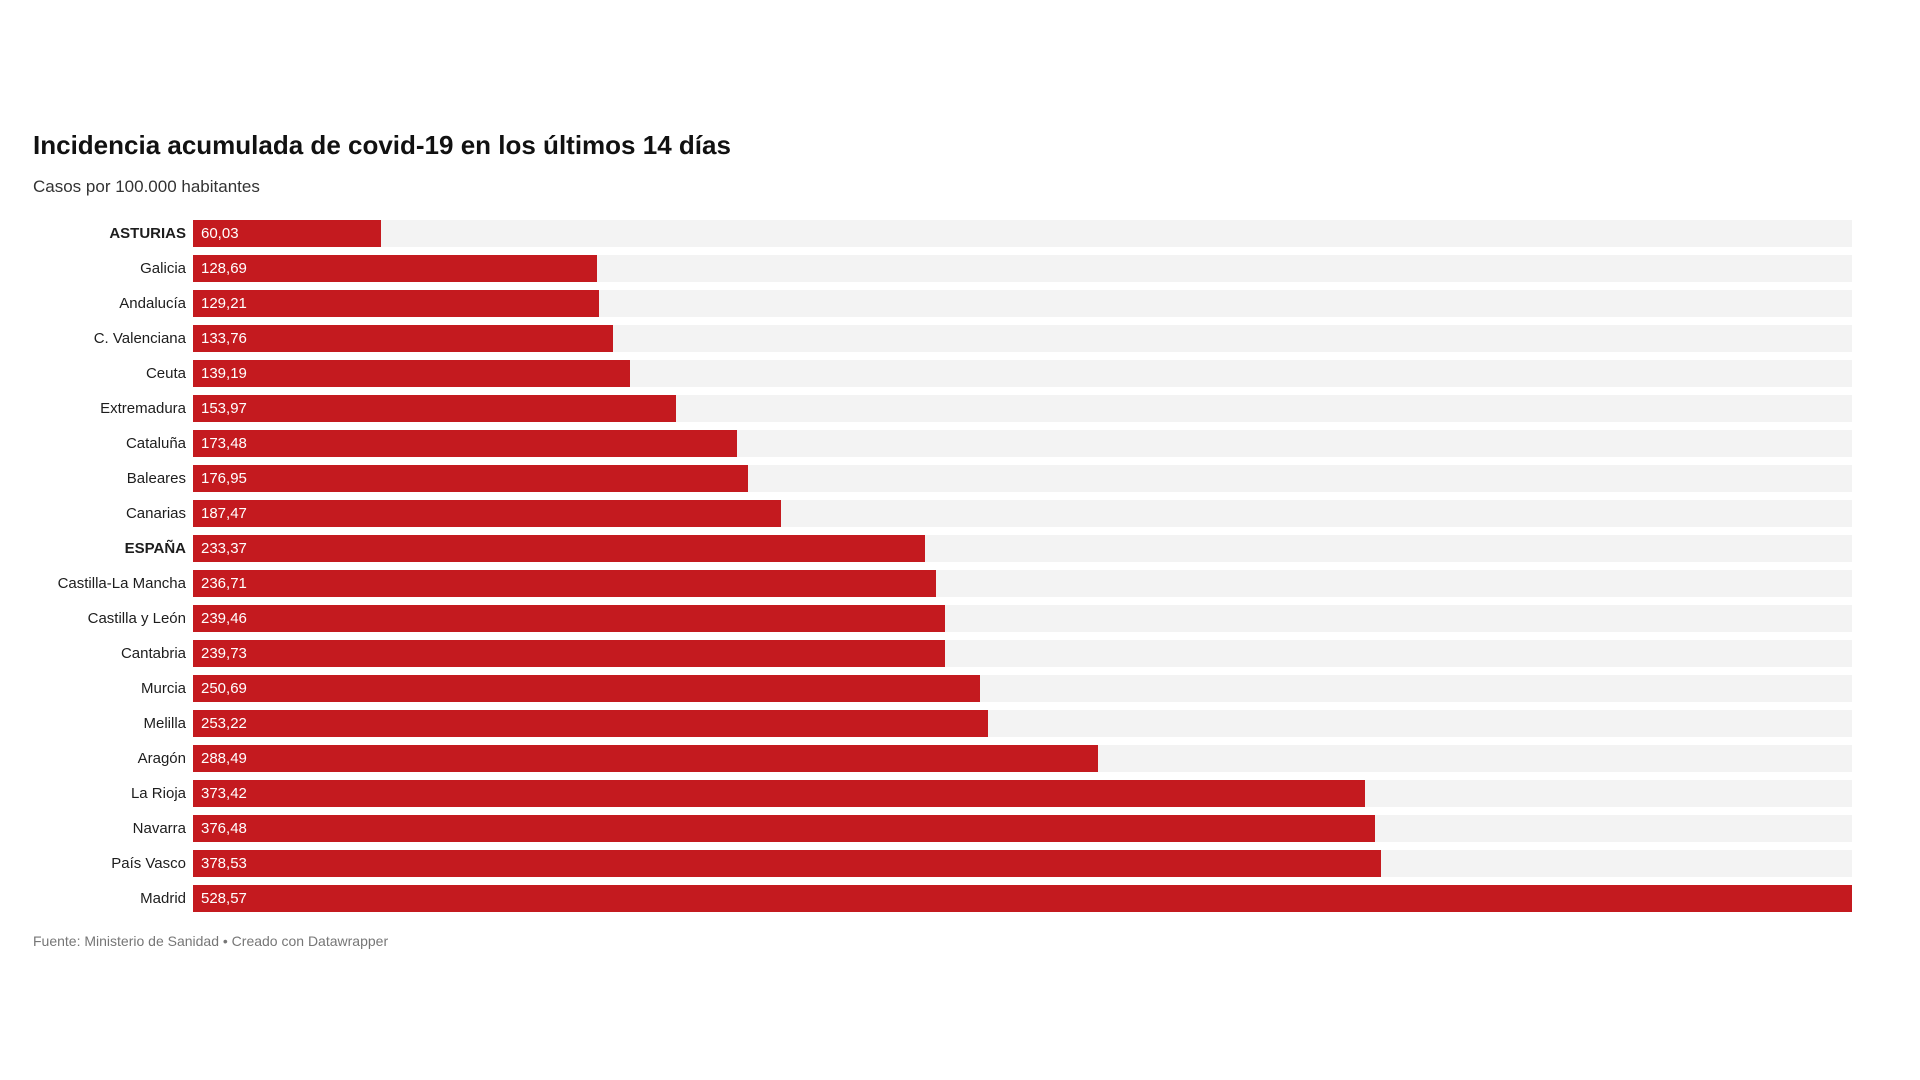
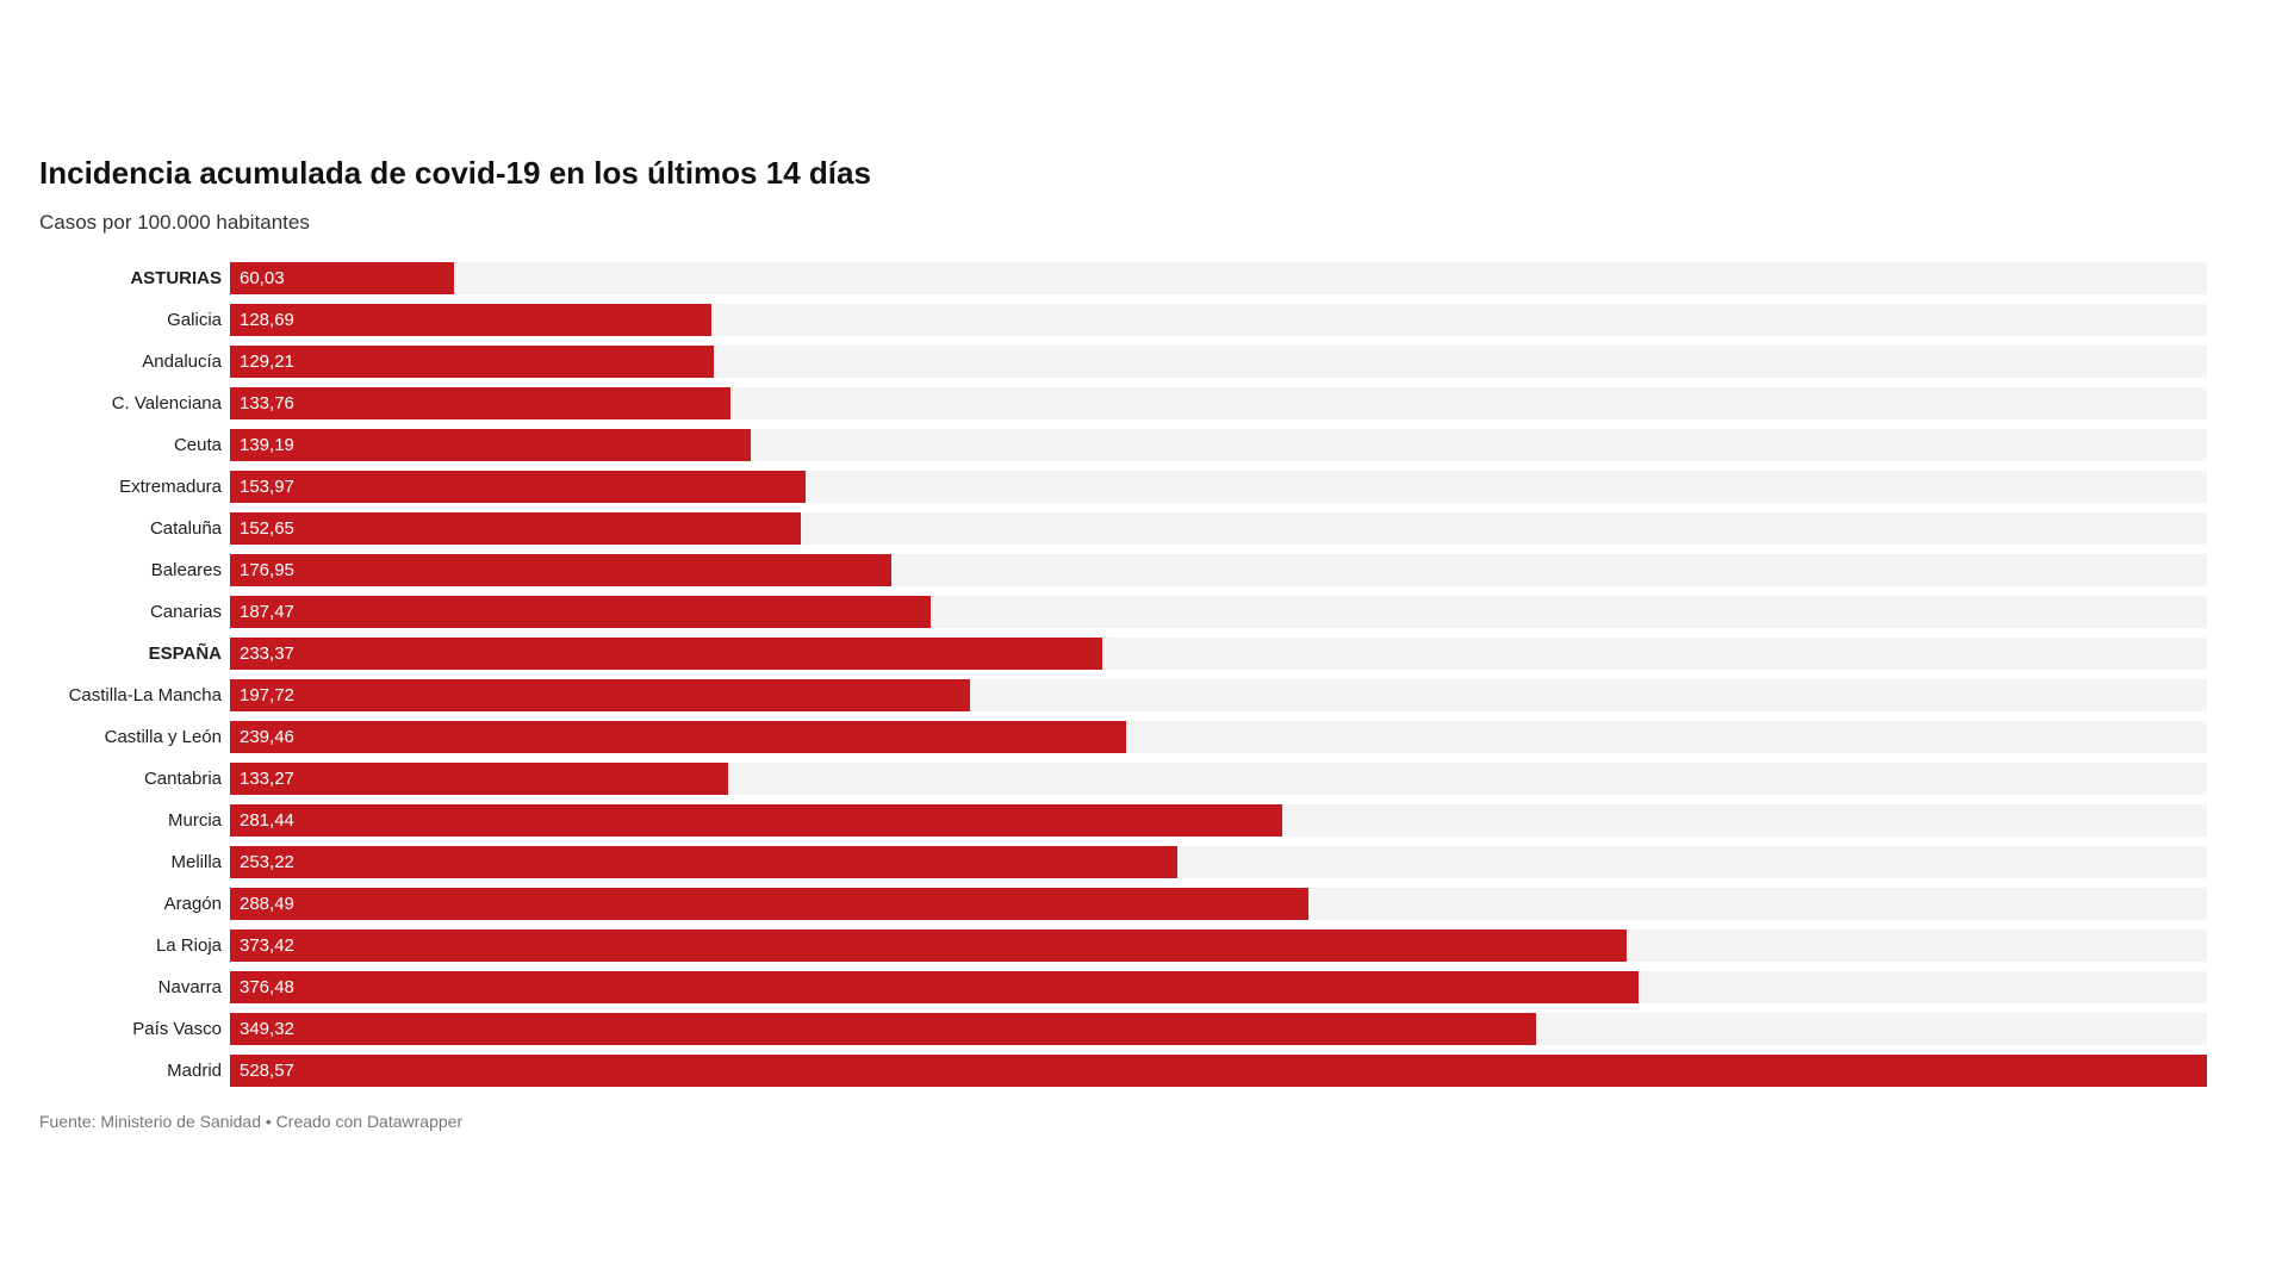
Cataluña: 173,48 -> 152,65
Castilla-La Mancha: 236,71 -> 197,72
Cantabria: 239,73 -> 133,27
Murcia: 250,69 -> 281,44
País Vasco: 378,53 -> 349,32
